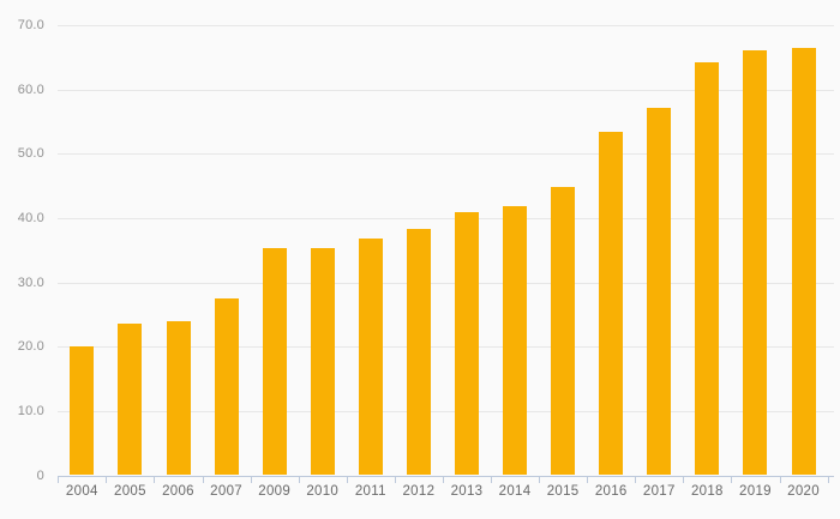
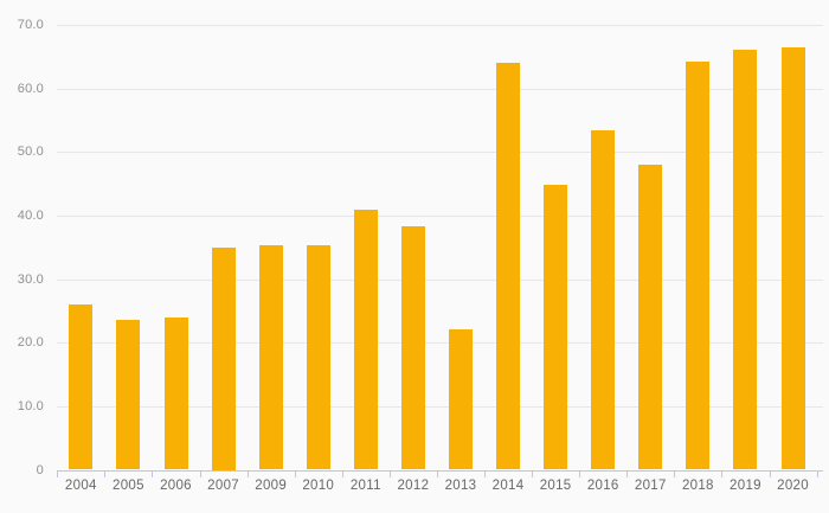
2004: 20 -> 26
2007: 28 -> 35
2011: 37 -> 41
2013: 41 -> 22
2014: 42 -> 64
2017: 57 -> 48
